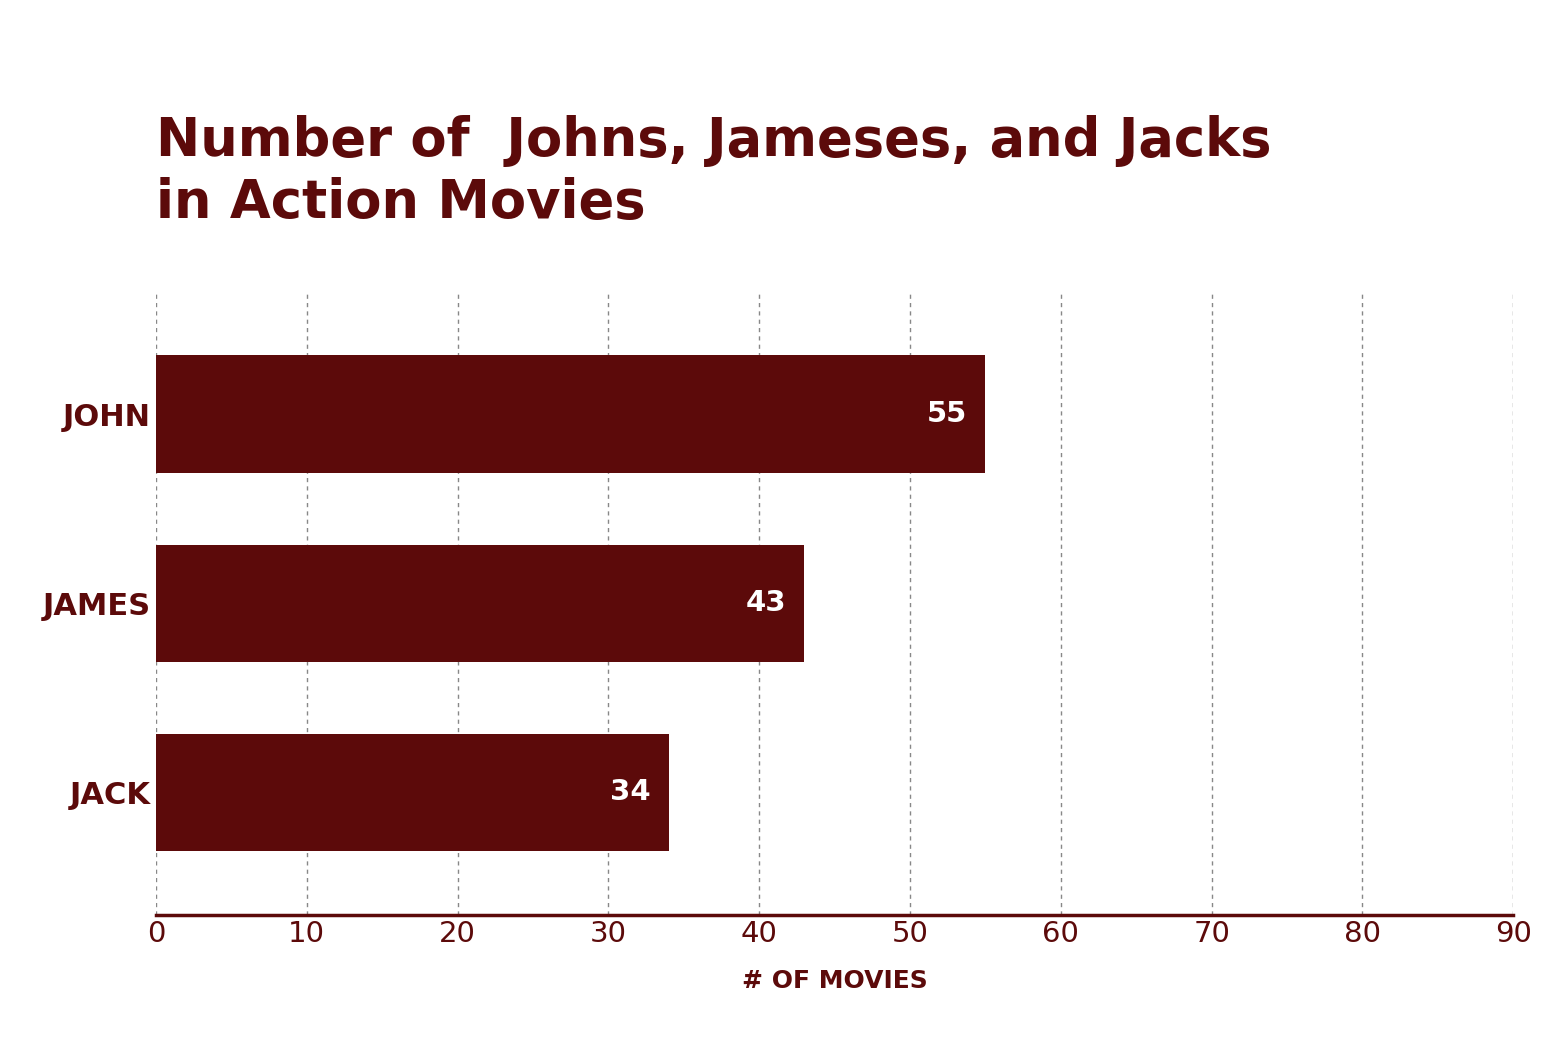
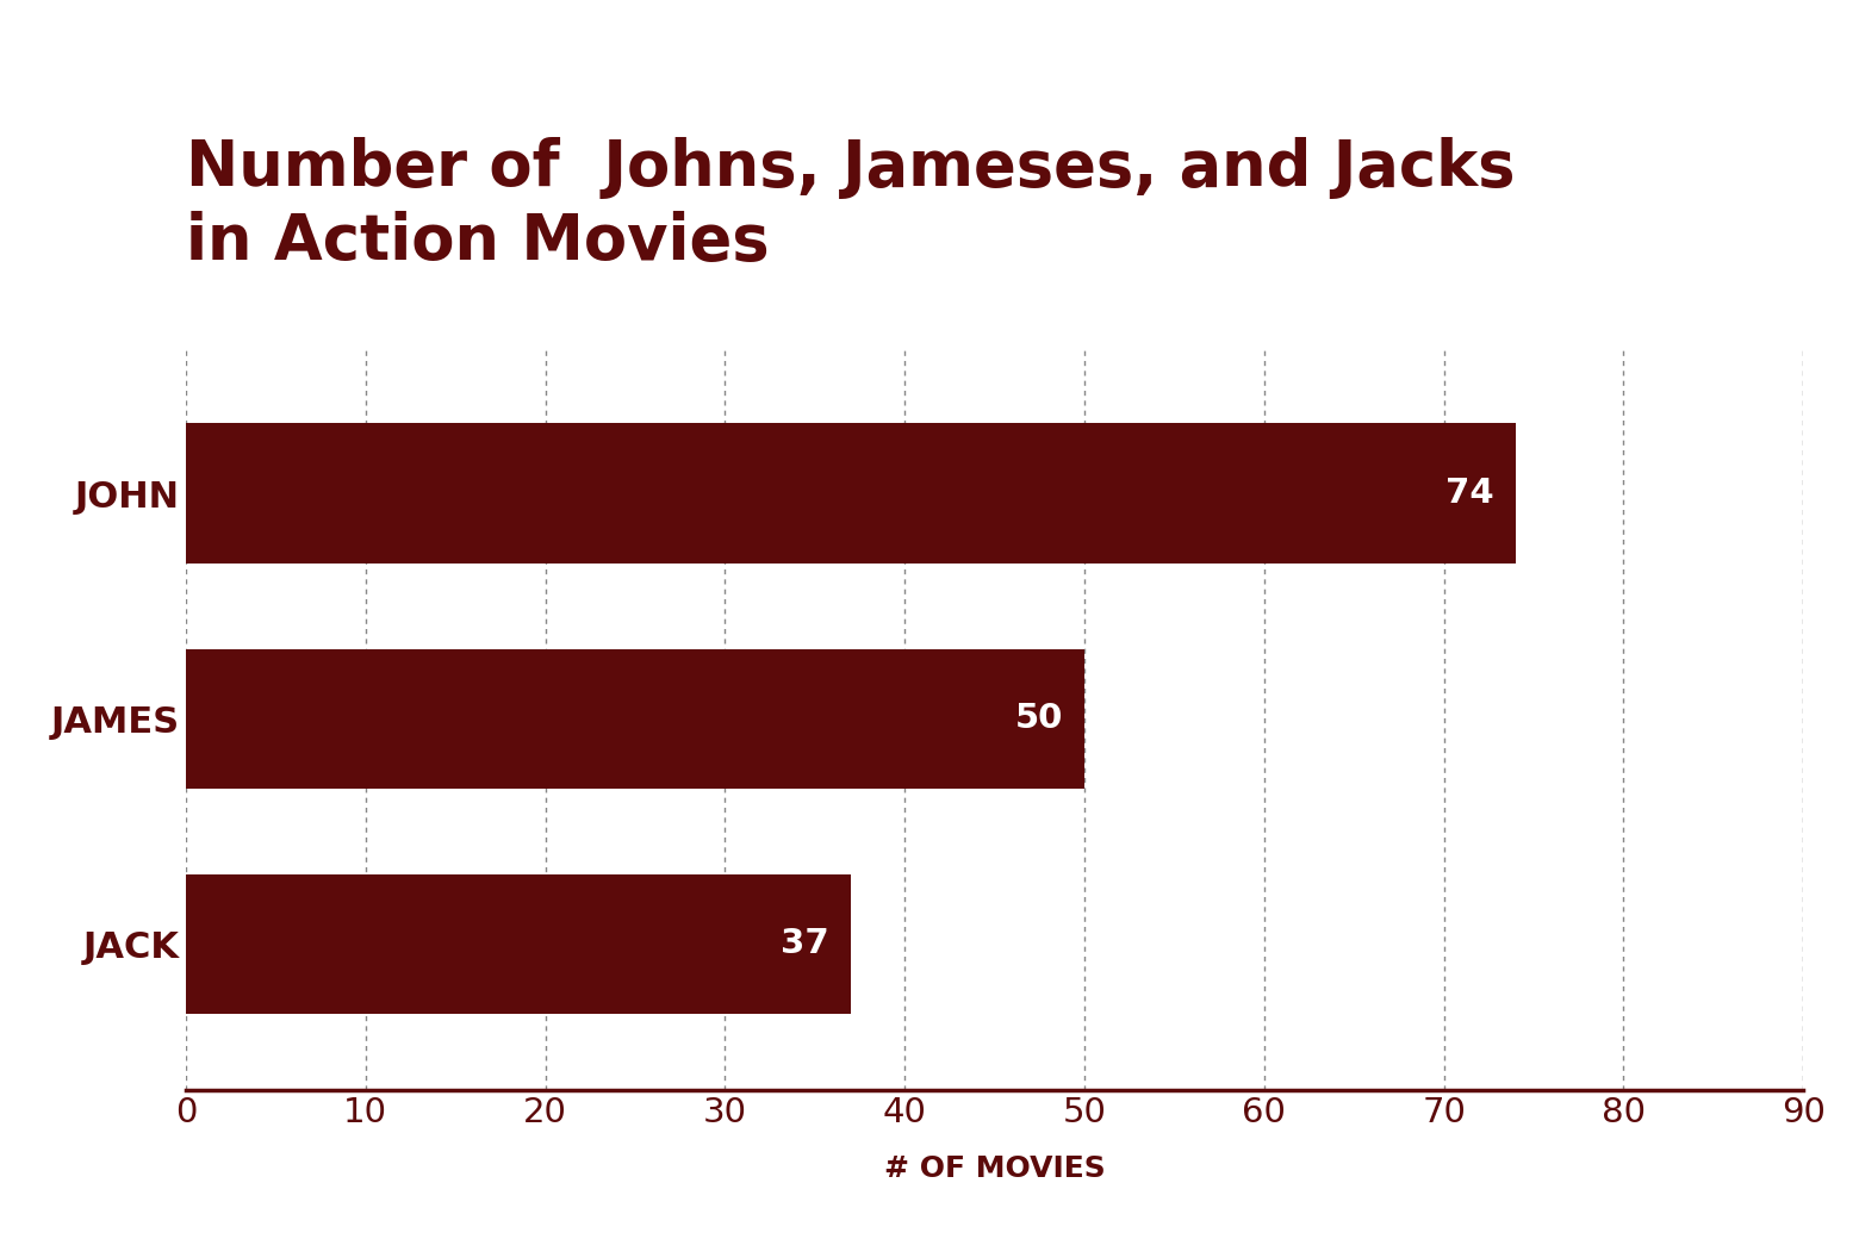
JOHN: 55 -> 74
JAMES: 43 -> 50
JACK: 34 -> 37
